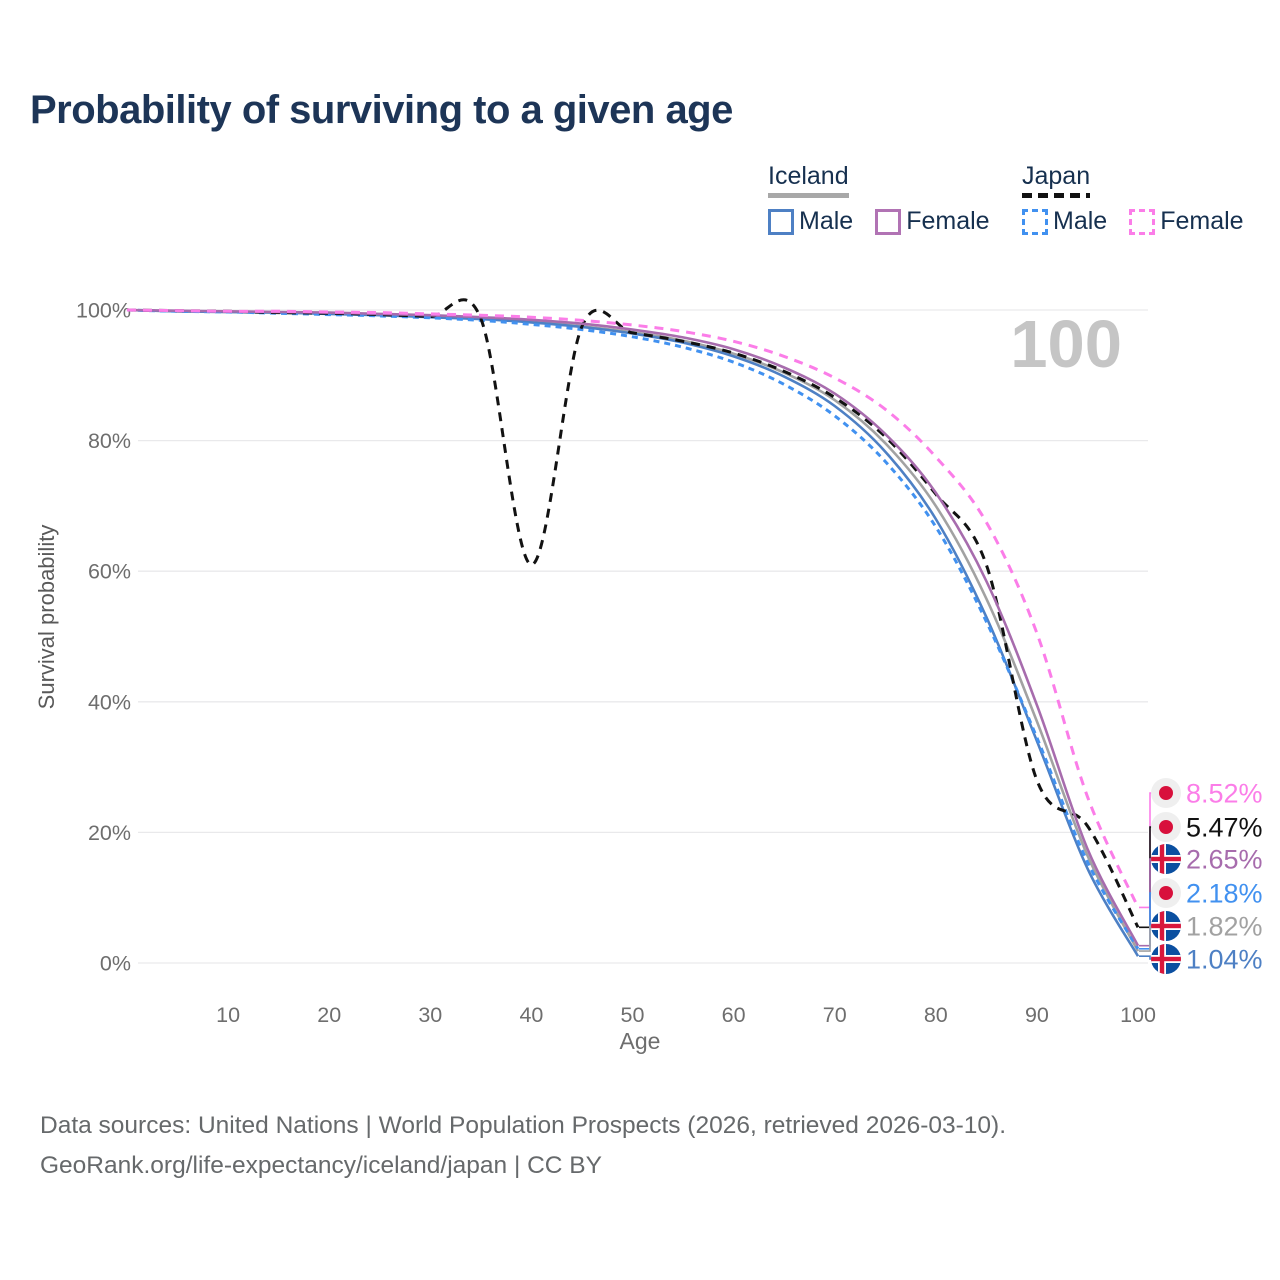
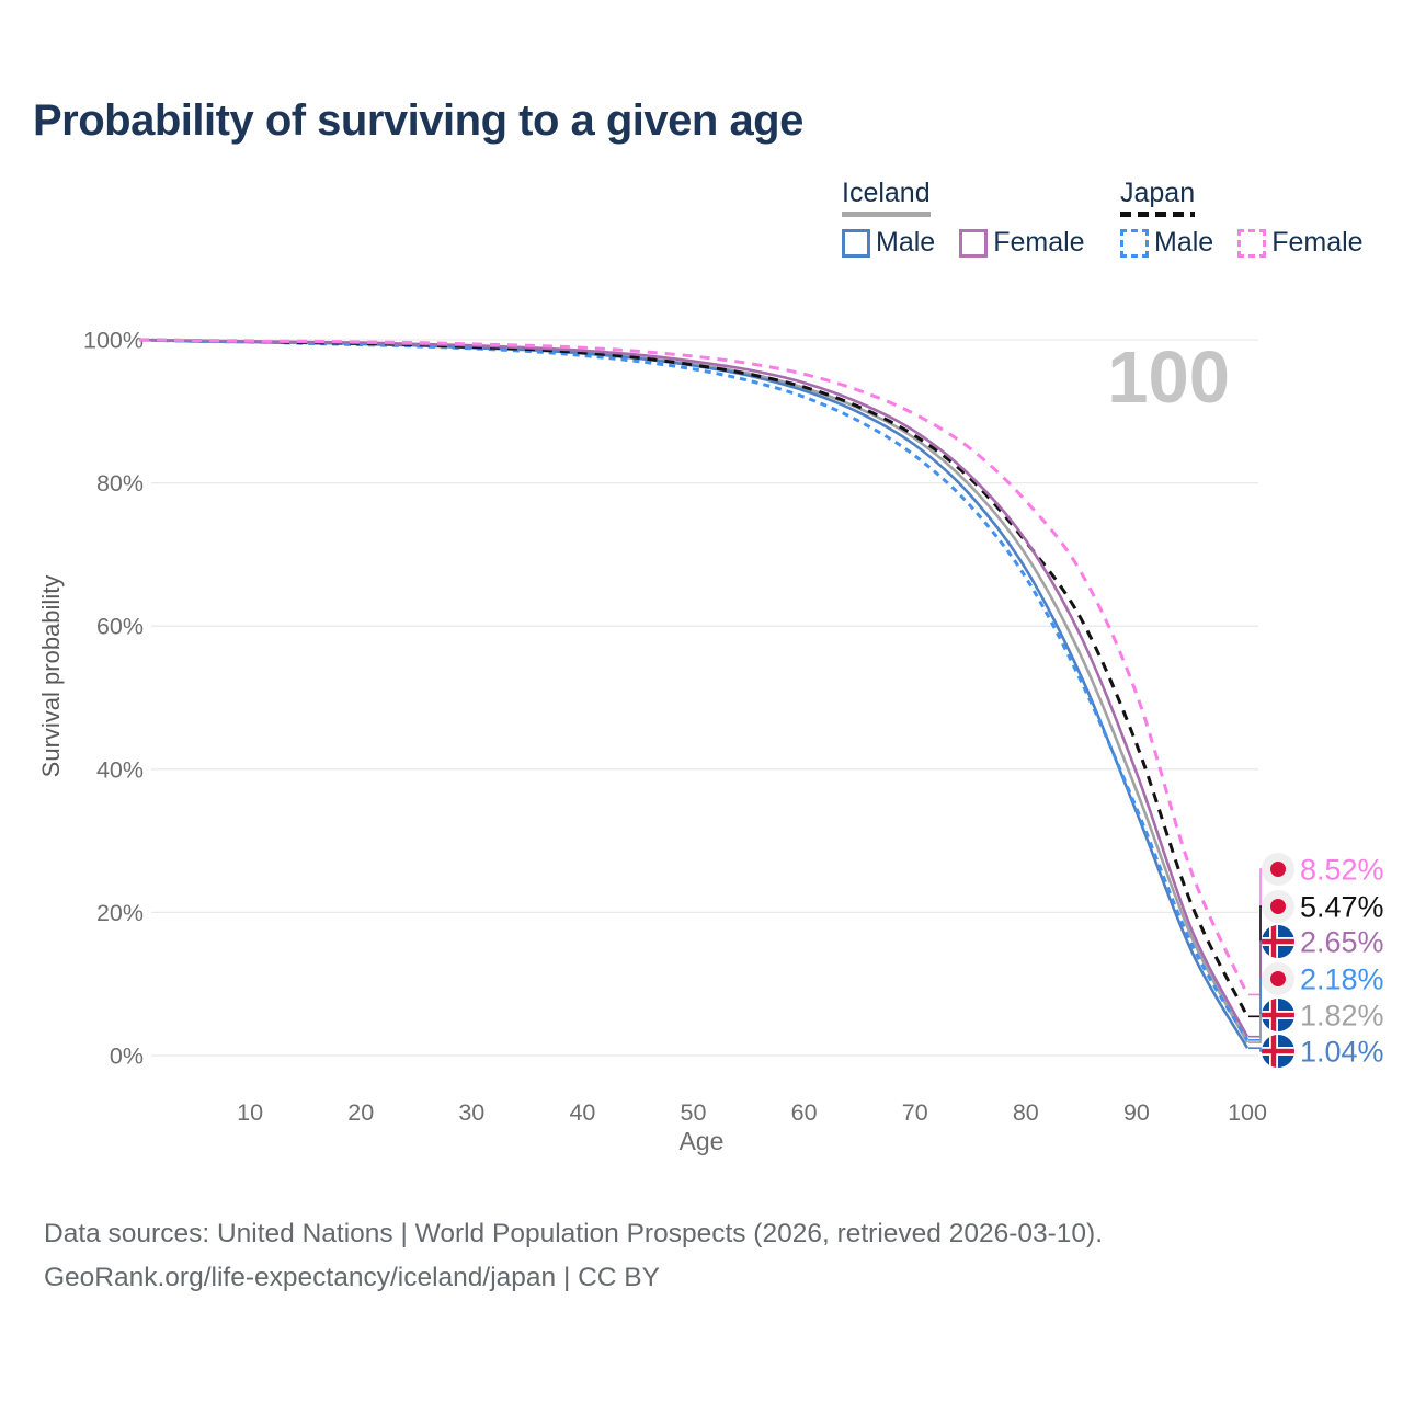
Japan/40: 61% -> 98%
Japan/90: 28% -> 44%
